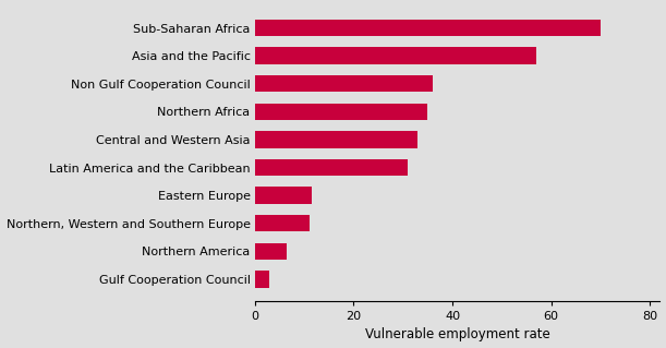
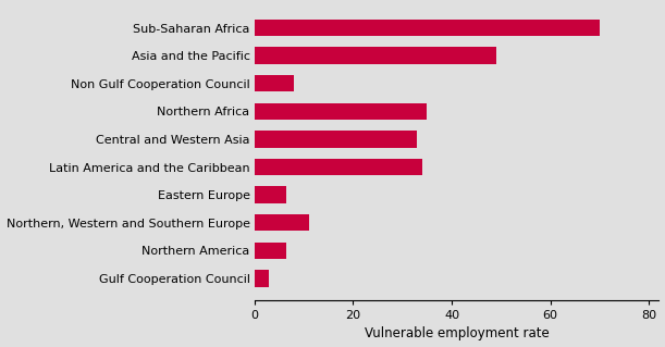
Asia and the Pacific: 57.0 -> 49.0
Non Gulf Cooperation Council: 36.0 -> 8.0
Latin America and the Caribbean: 31.0 -> 34.0
Eastern Europe: 11.5 -> 6.5
